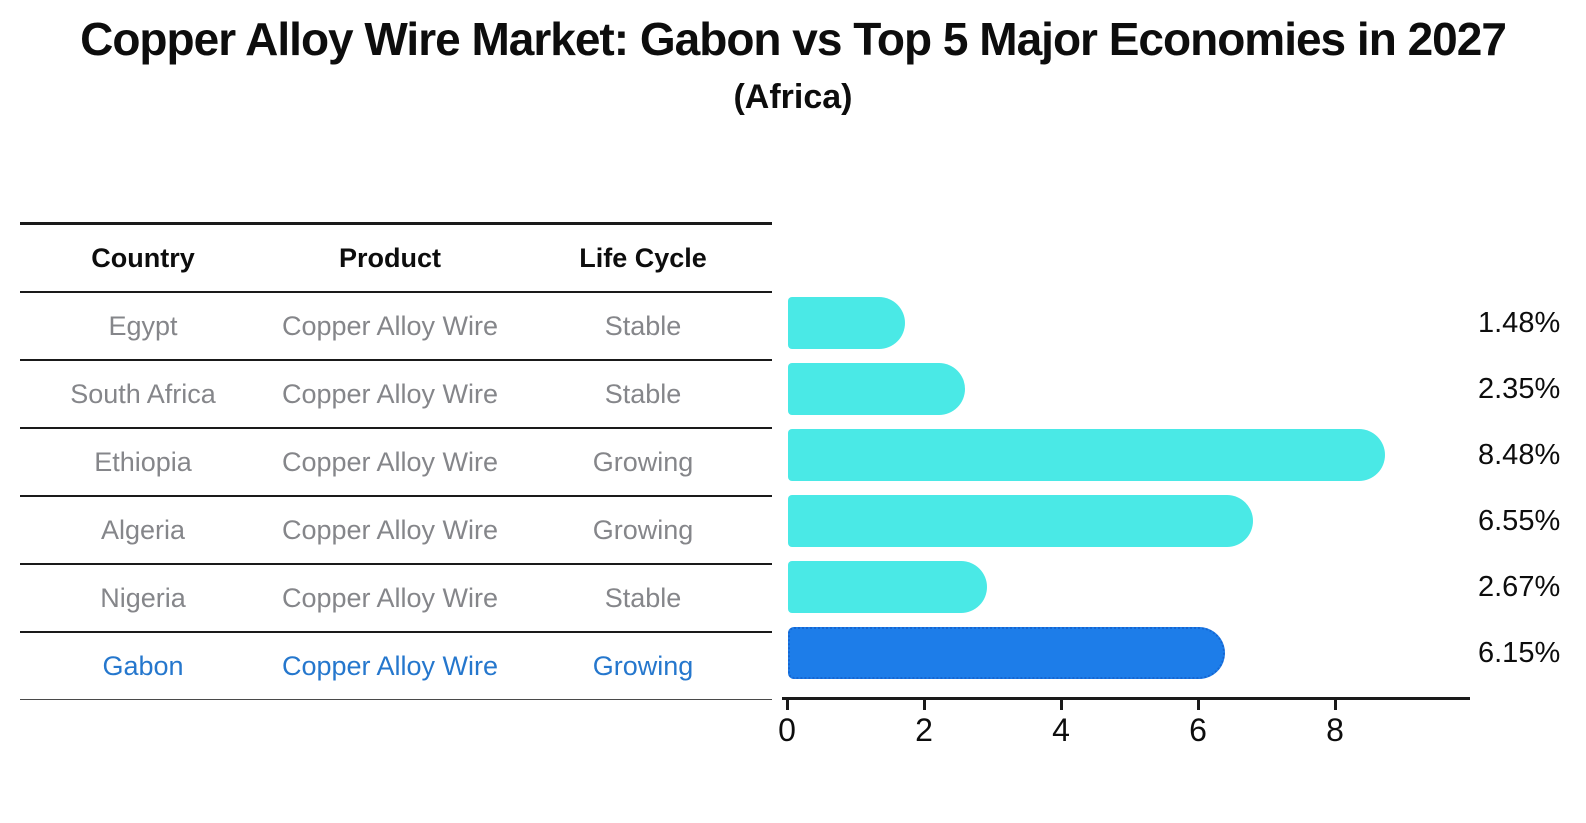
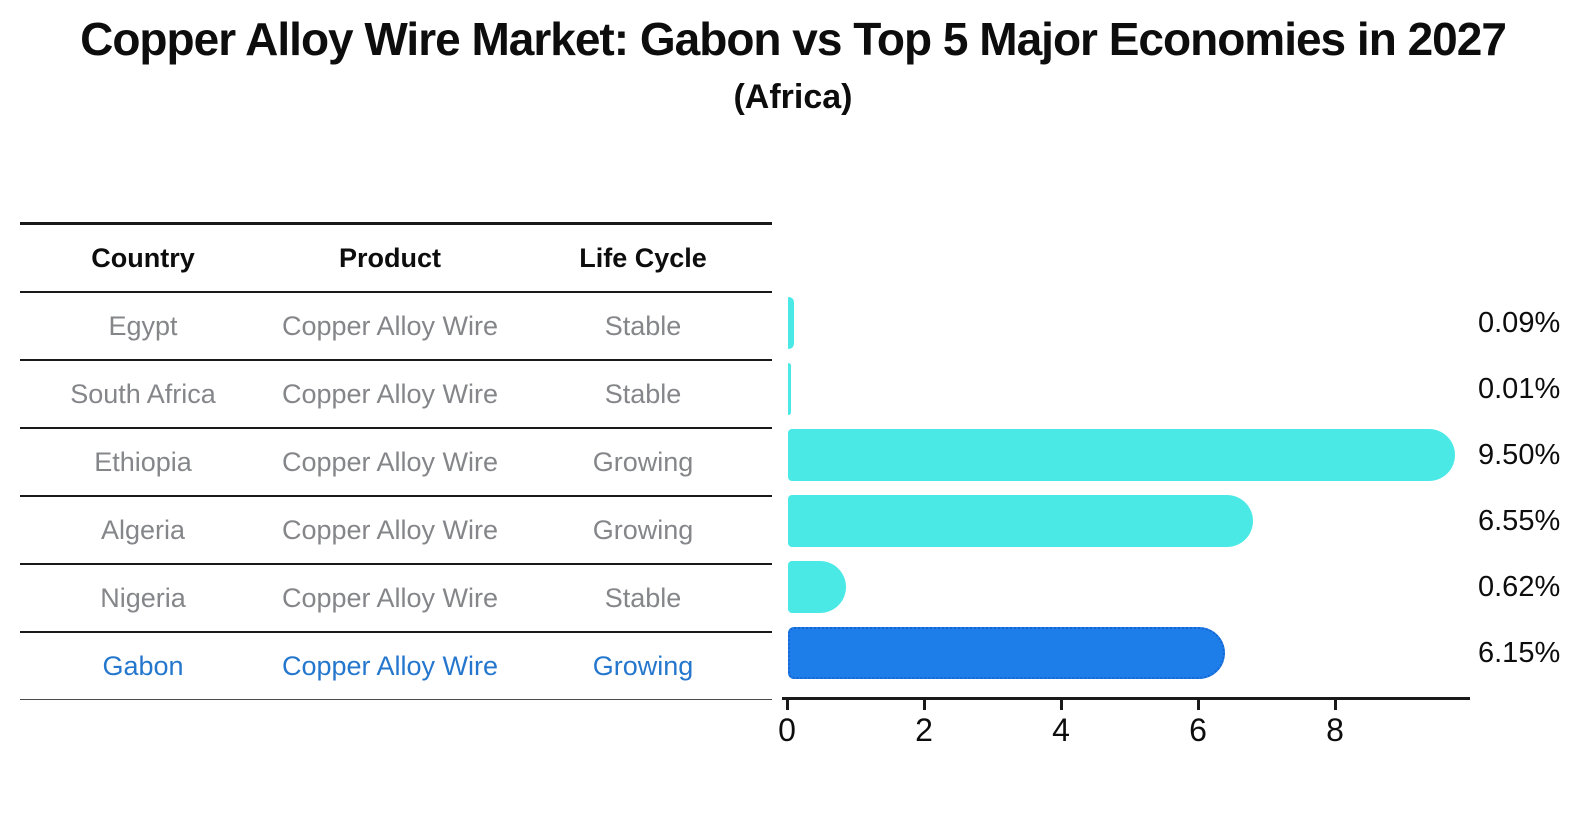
Egypt: 1.48% -> 0.09%
South Africa: 2.35% -> 0.01%
Ethiopia: 8.48% -> 9.50%
Nigeria: 2.67% -> 0.62%
